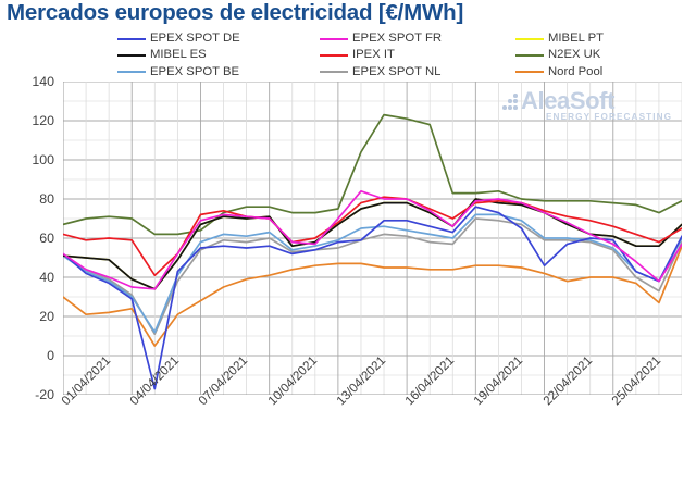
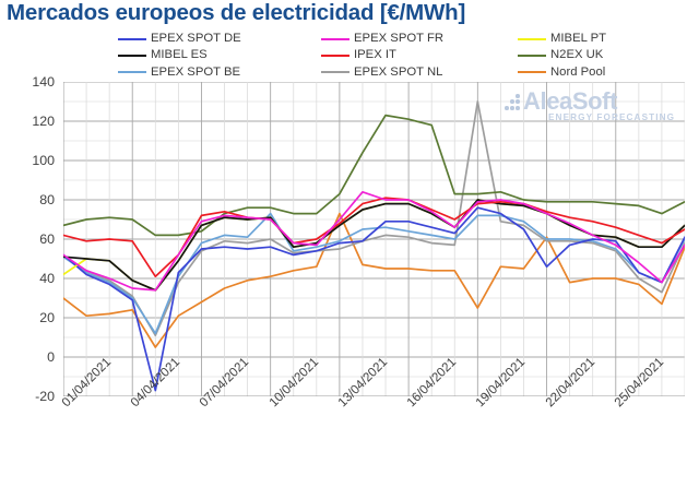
MIBEL PT/01/04/2021: 51 -> 42
EPEX SPOT BE/10/04/2021: 63 -> 73
N2EX UK/13/04/2021: 75 -> 83
Nord Pool/13/04/2021: 47 -> 73
EPEX SPOT NL/19/04/2021: 70 -> 130
Nord Pool/19/04/2021: 46 -> 25
Nord Pool/22/04/2021: 42 -> 61
